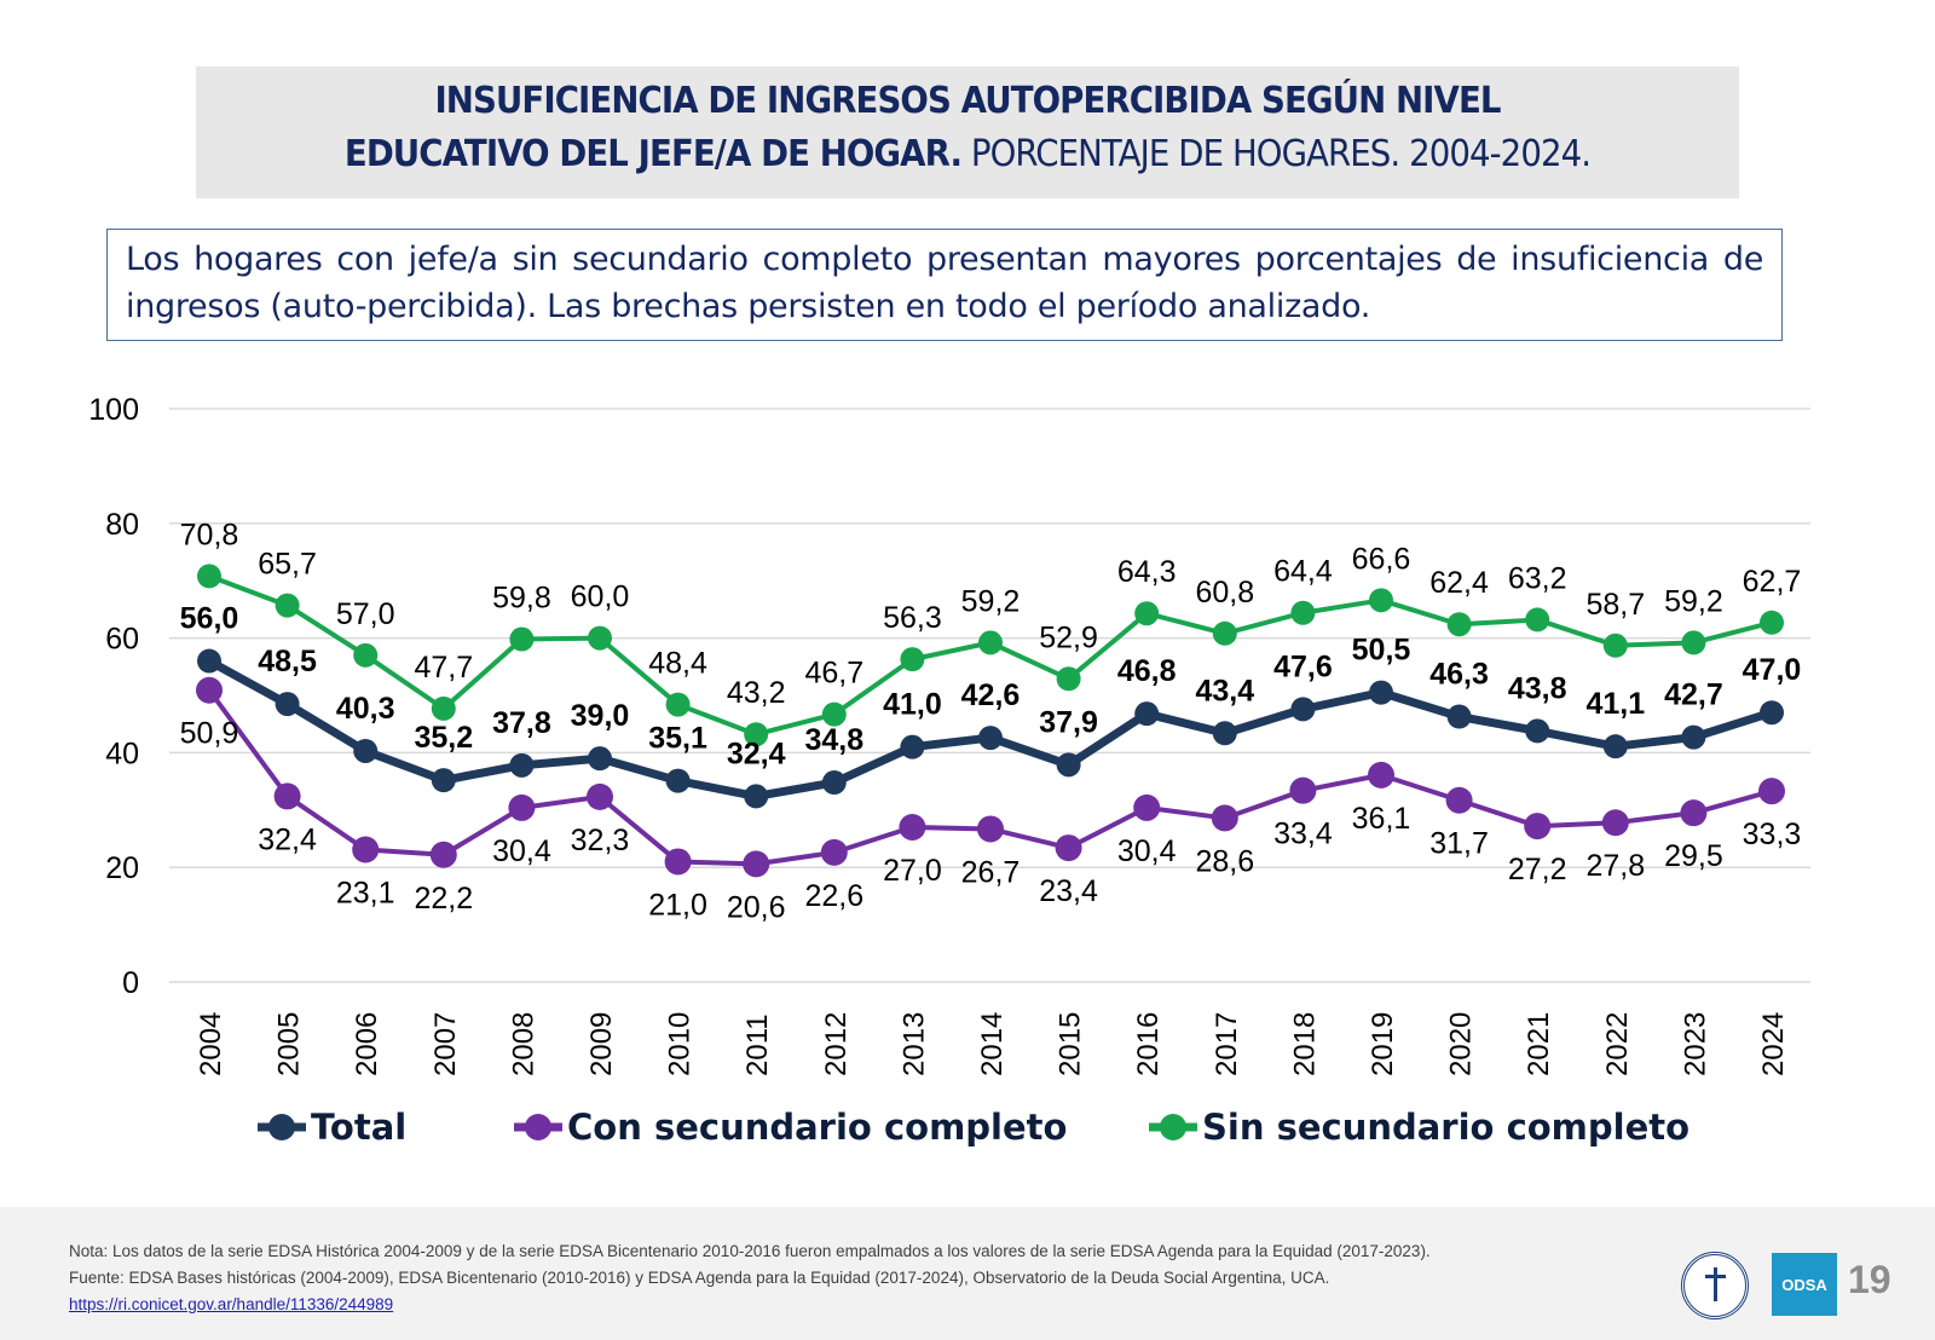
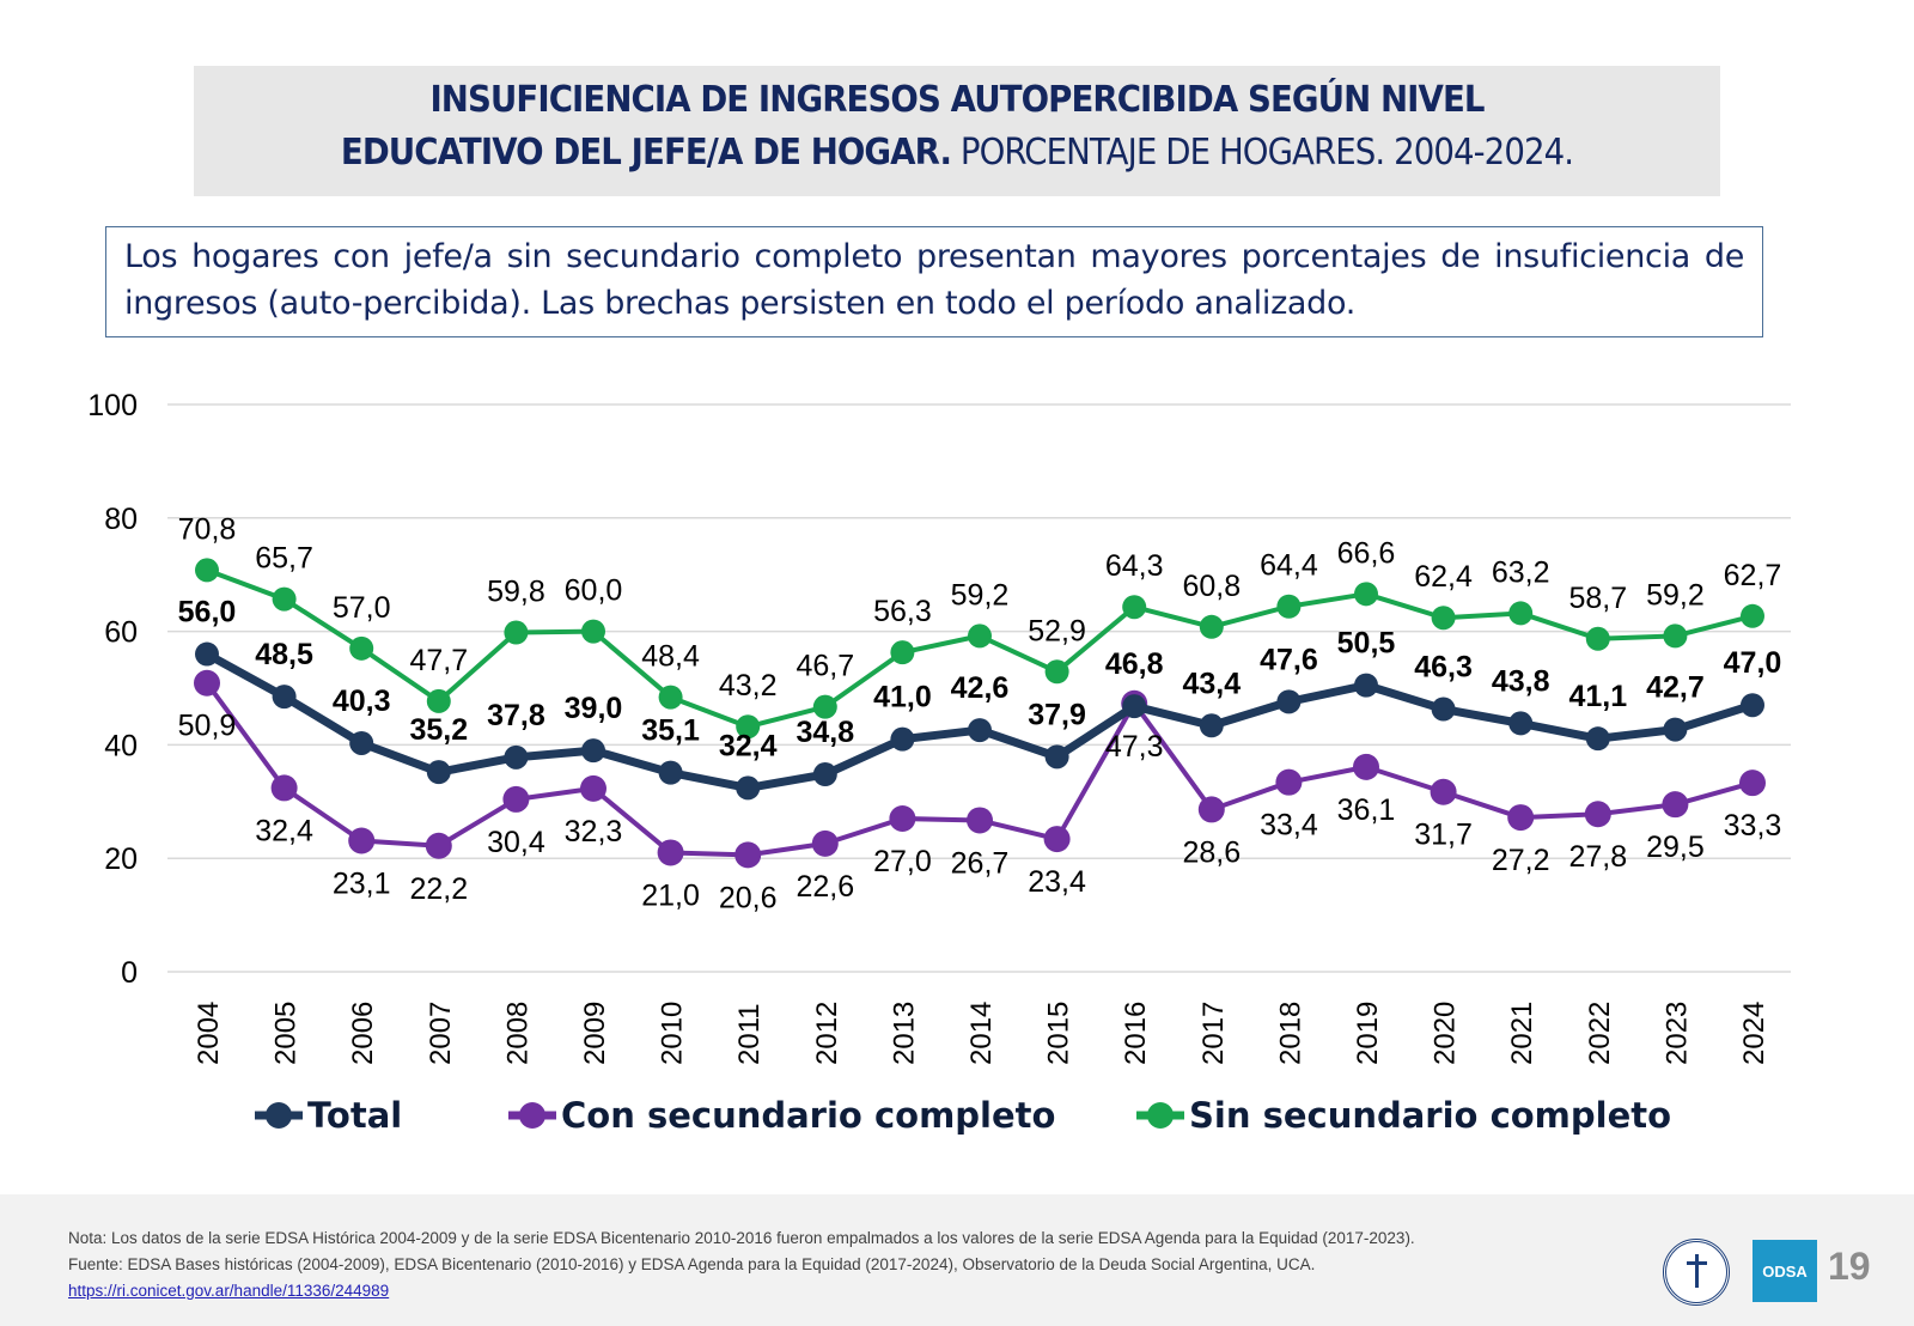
Con secundario completo/2016: 30,4 -> 47,3
